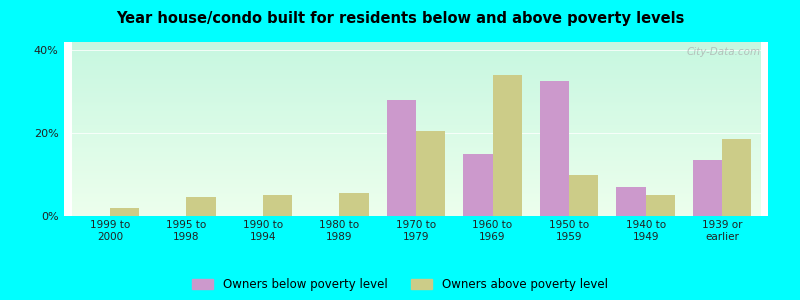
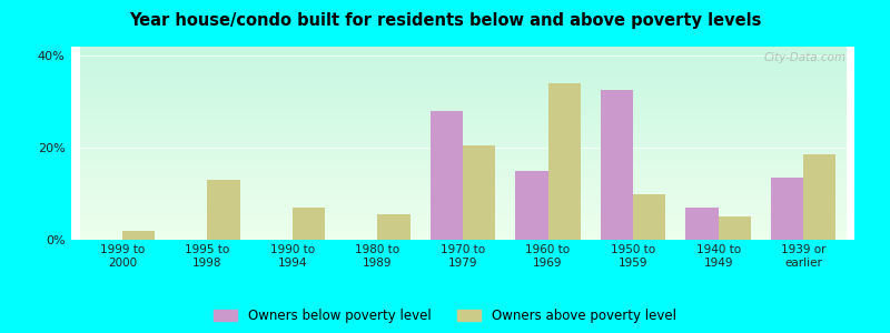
Owners above poverty level/1995 to 1998: 4.5% -> 13.0%
Owners above poverty level/1990 to 1994: 5.0% -> 7.0%
